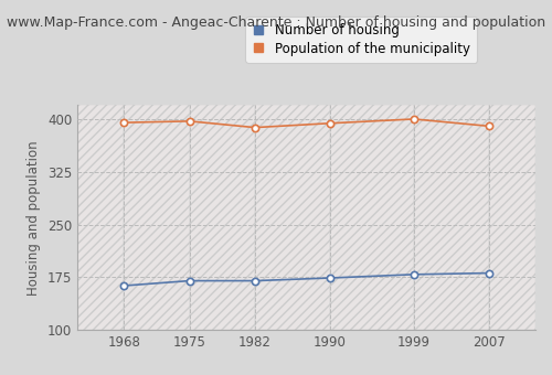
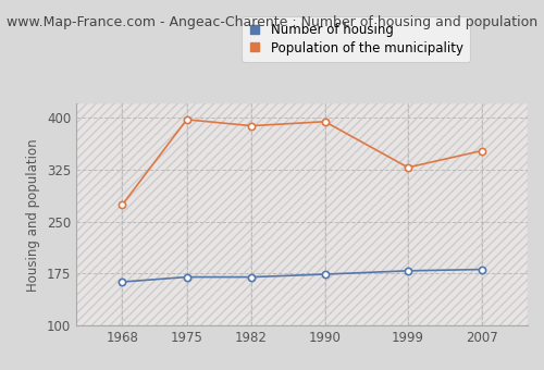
Population of the municipality/1968: 395 -> 274
Population of the municipality/1999: 400 -> 328
Population of the municipality/2007: 390 -> 352
